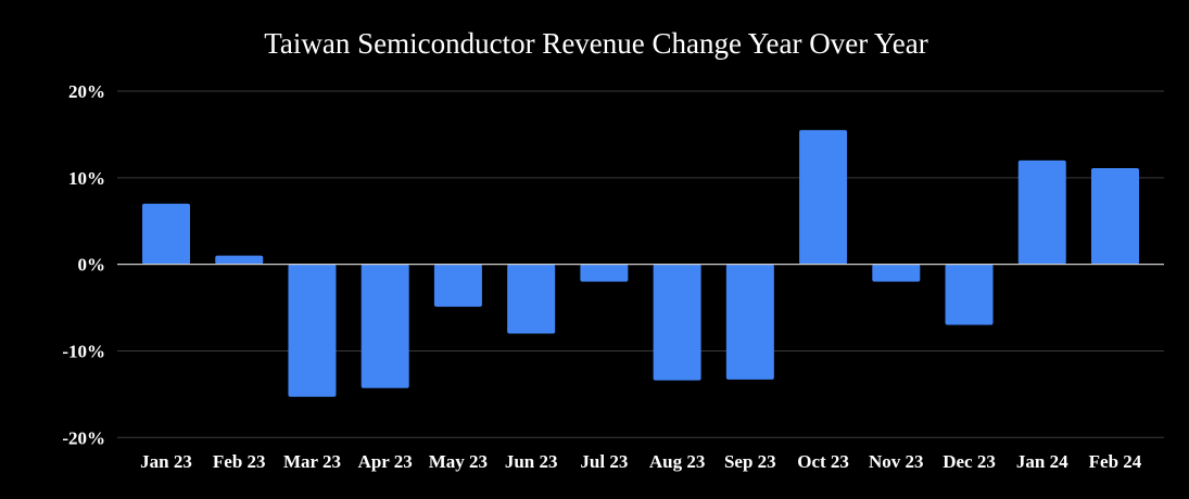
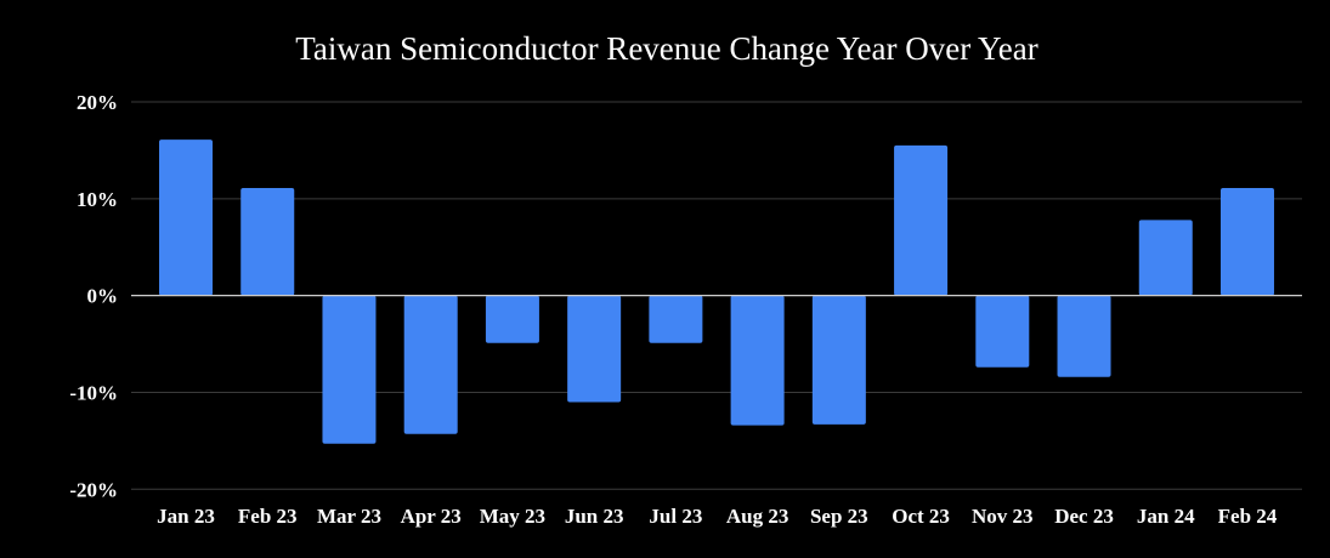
Jan 23: 7% -> 16%
Feb 23: 1% -> 11%
Jun 23: -8% -> -11%
Jul 23: -2% -> -5%
Nov 23: -2% -> -7%
Dec 23: -7% -> -8%
Jan 24: 12% -> 8%
